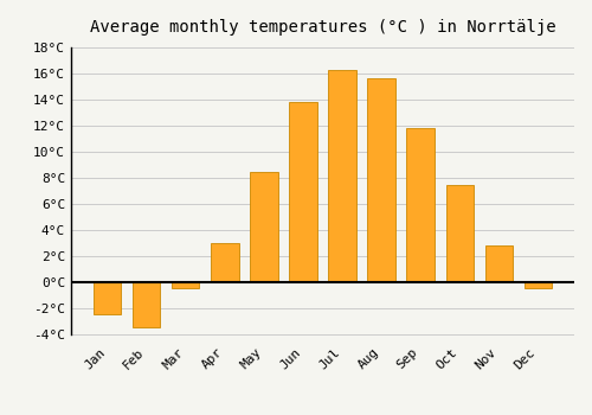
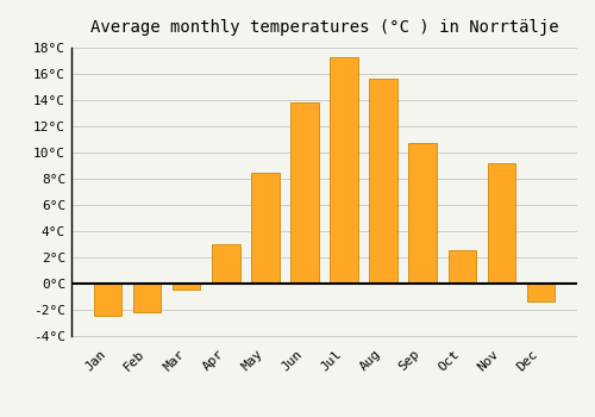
Feb: -3.5°C -> -2.2°C
Jul: 16.3°C -> 17.3°C
Sep: 11.8°C -> 10.7°C
Oct: 7.5°C -> 2.5°C
Nov: 2.8°C -> 9.2°C
Dec: -0.5°C -> -1.4°C
